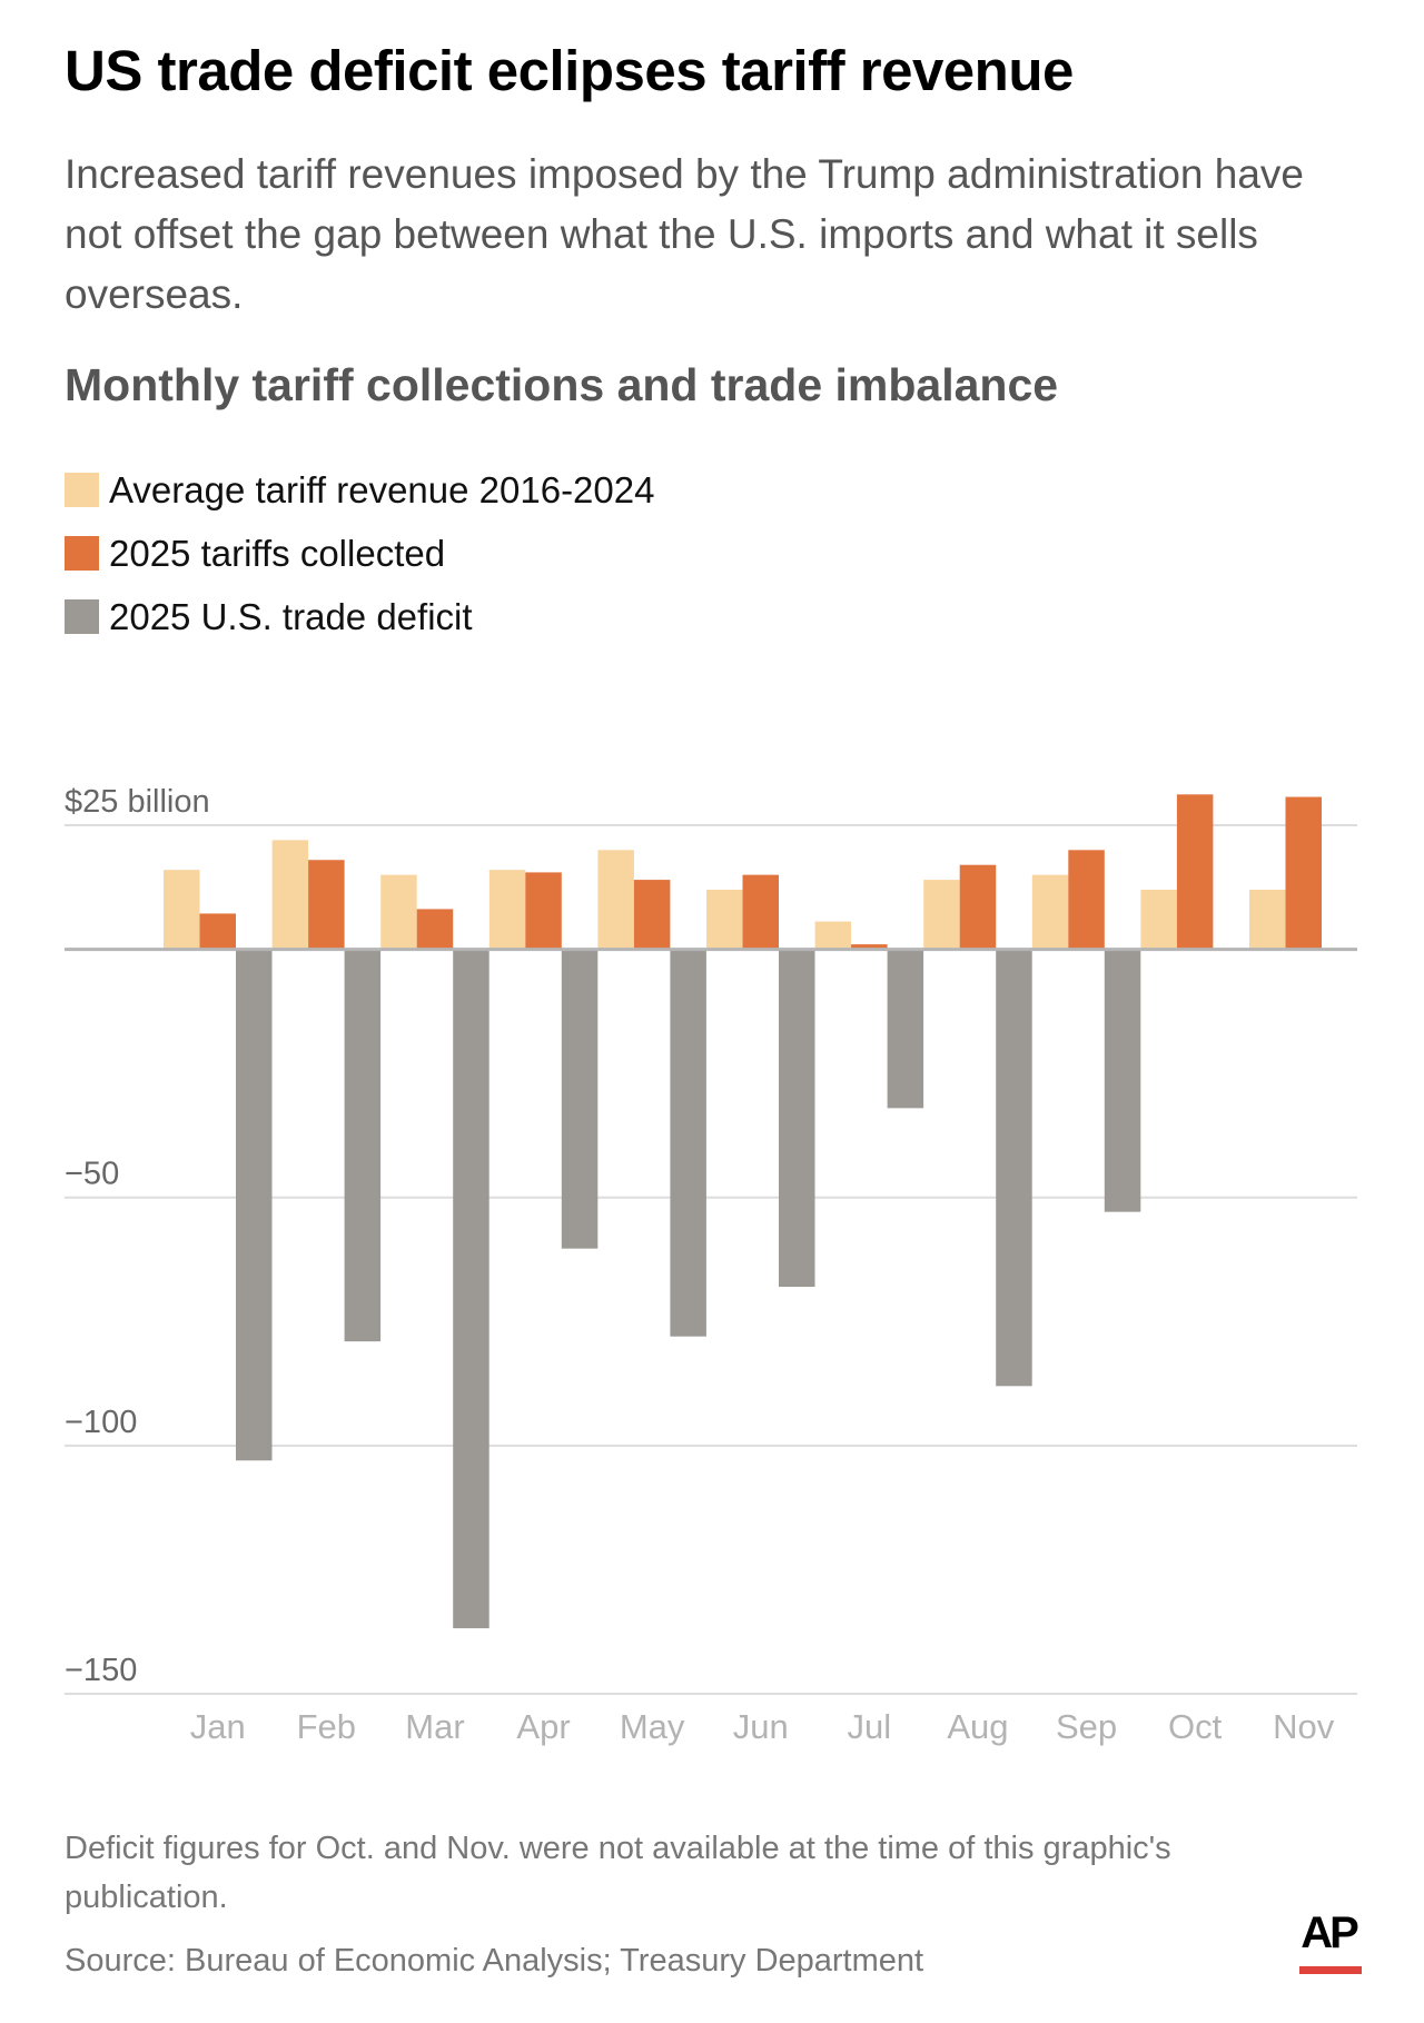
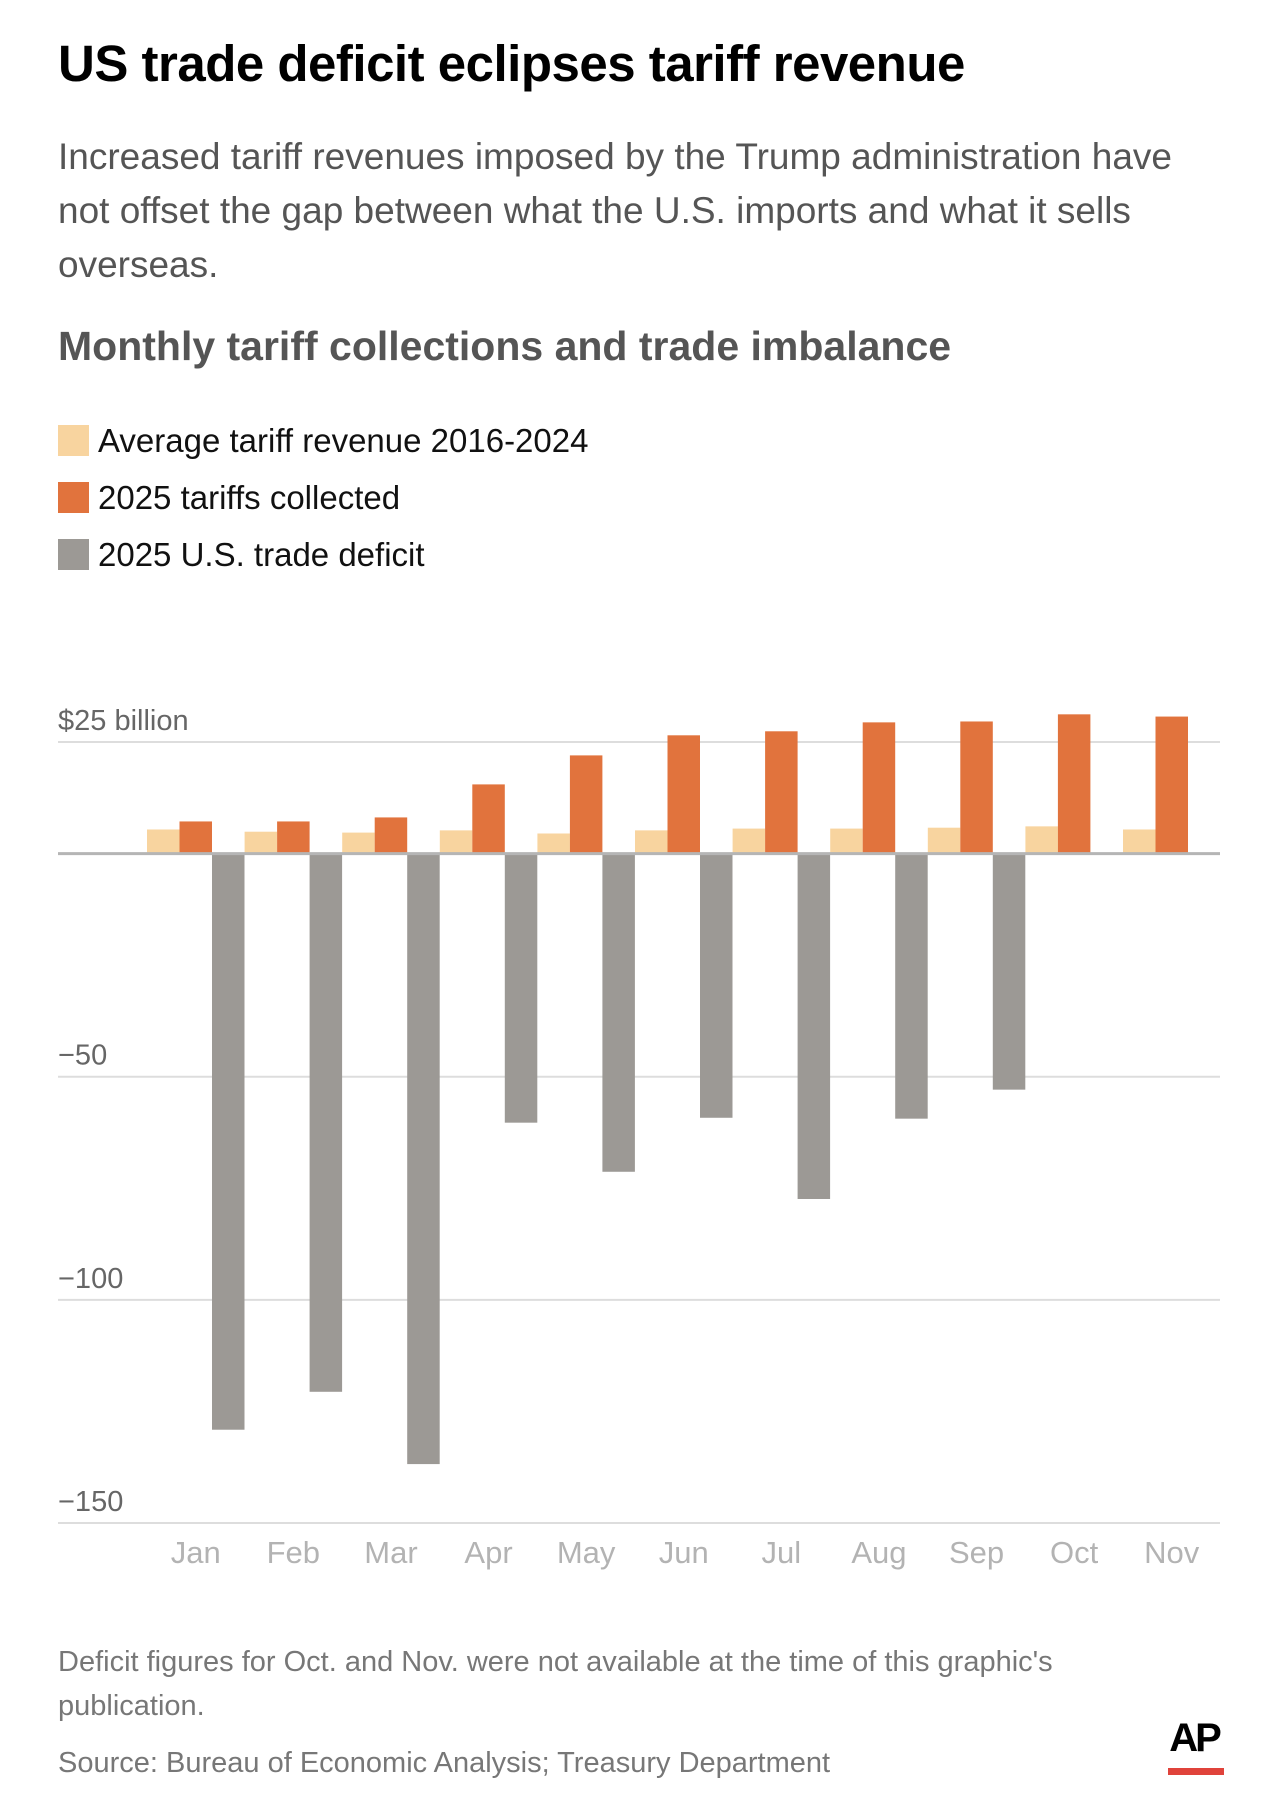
Average tariff revenue 2016-2024/Jan: 16 -> 5
2025 U.S. trade deficit/Jan: -103 -> -129
Average tariff revenue 2016-2024/Feb: 22 -> 5
2025 tariffs collected/Feb: 18 -> 7
2025 U.S. trade deficit/Feb: -79 -> -121
Average tariff revenue 2016-2024/Mar: 15 -> 5
Average tariff revenue 2016-2024/Apr: 16 -> 5
Average tariff revenue 2016-2024/May: 20 -> 4
2025 tariffs collected/May: 14 -> 22
2025 U.S. trade deficit/May: -78 -> -71
Average tariff revenue 2016-2024/Jun: 12 -> 5
2025 tariffs collected/Jun: 15 -> 26
2025 U.S. trade deficit/Jun: -68 -> -59
2025 tariffs collected/Jul: 1 -> 27
2025 U.S. trade deficit/Jul: -32 -> -77
Average tariff revenue 2016-2024/Aug: 14 -> 6
2025 tariffs collected/Aug: 17 -> 29
2025 U.S. trade deficit/Aug: -88 -> -59
Average tariff revenue 2016-2024/Sep: 15 -> 6
2025 tariffs collected/Sep: 20 -> 30
Average tariff revenue 2016-2024/Oct: 12 -> 6
Average tariff revenue 2016-2024/Nov: 12 -> 5
